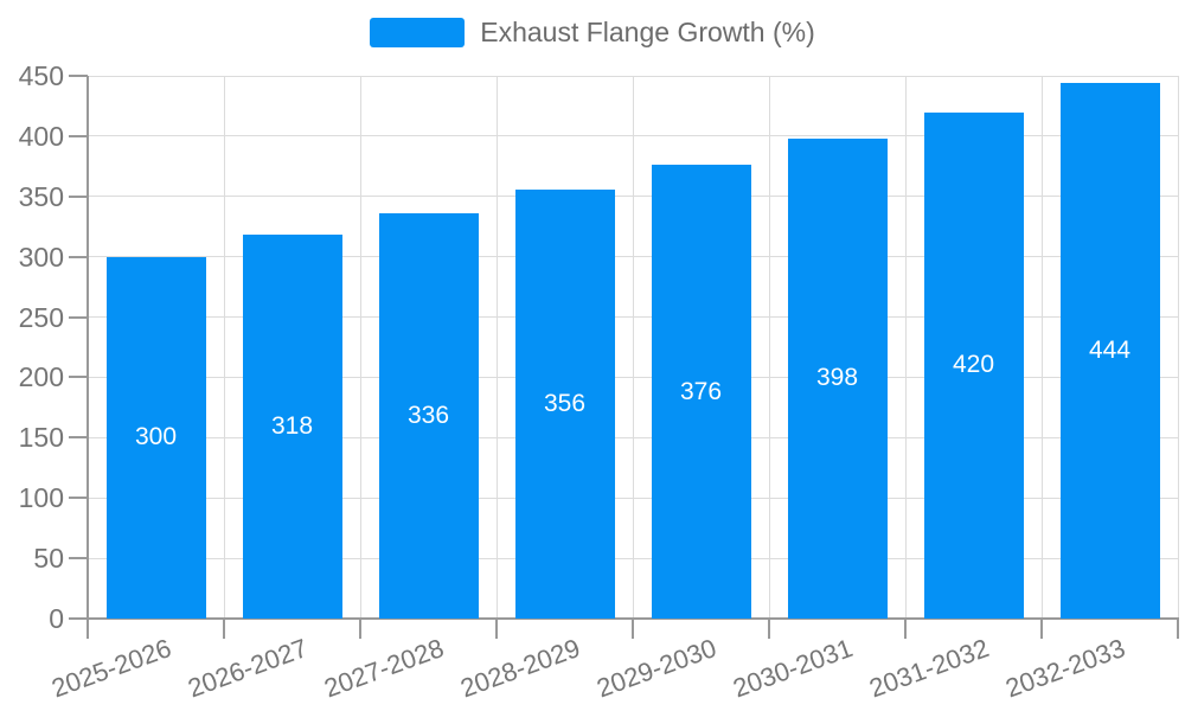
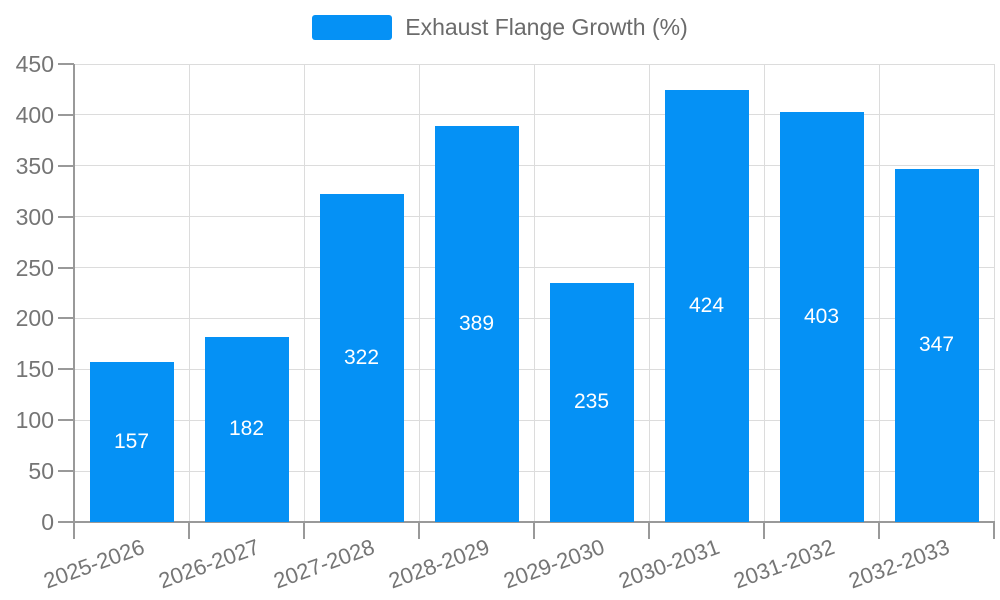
2025-2026: 300 -> 157
2026-2027: 318 -> 182
2027-2028: 336 -> 322
2028-2029: 356 -> 389
2029-2030: 376 -> 235
2030-2031: 398 -> 424
2031-2032: 420 -> 403
2032-2033: 444 -> 347
